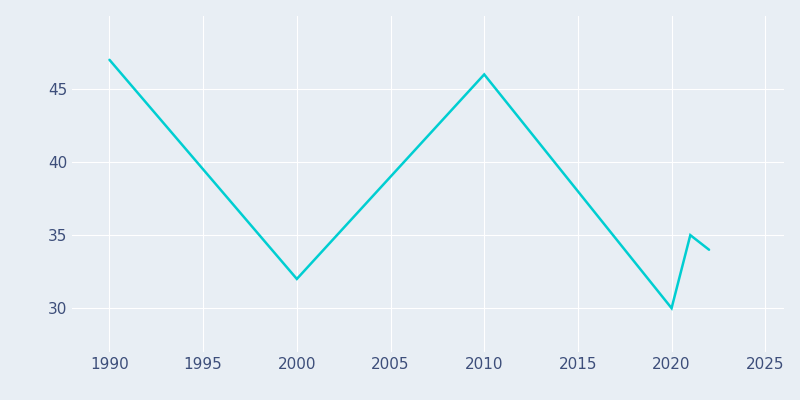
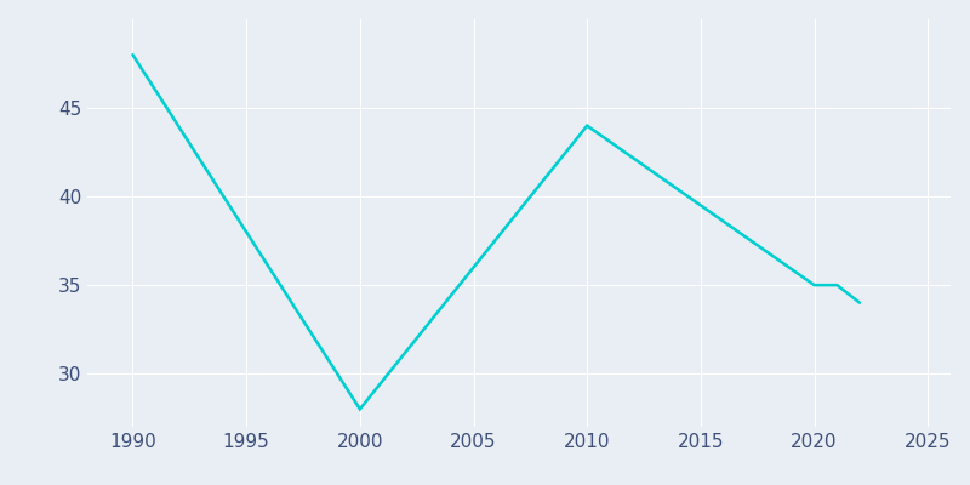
1990: 47 -> 48
2000: 32 -> 28
2010: 46 -> 44
2020: 30 -> 35
